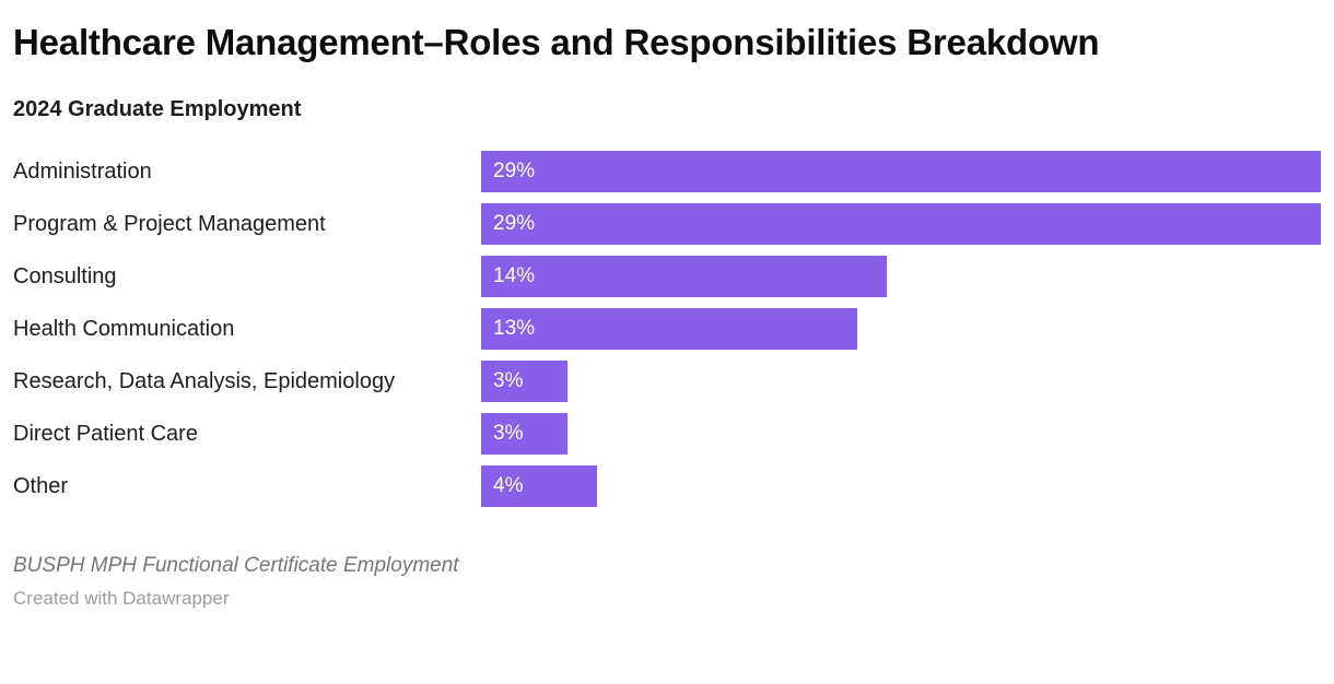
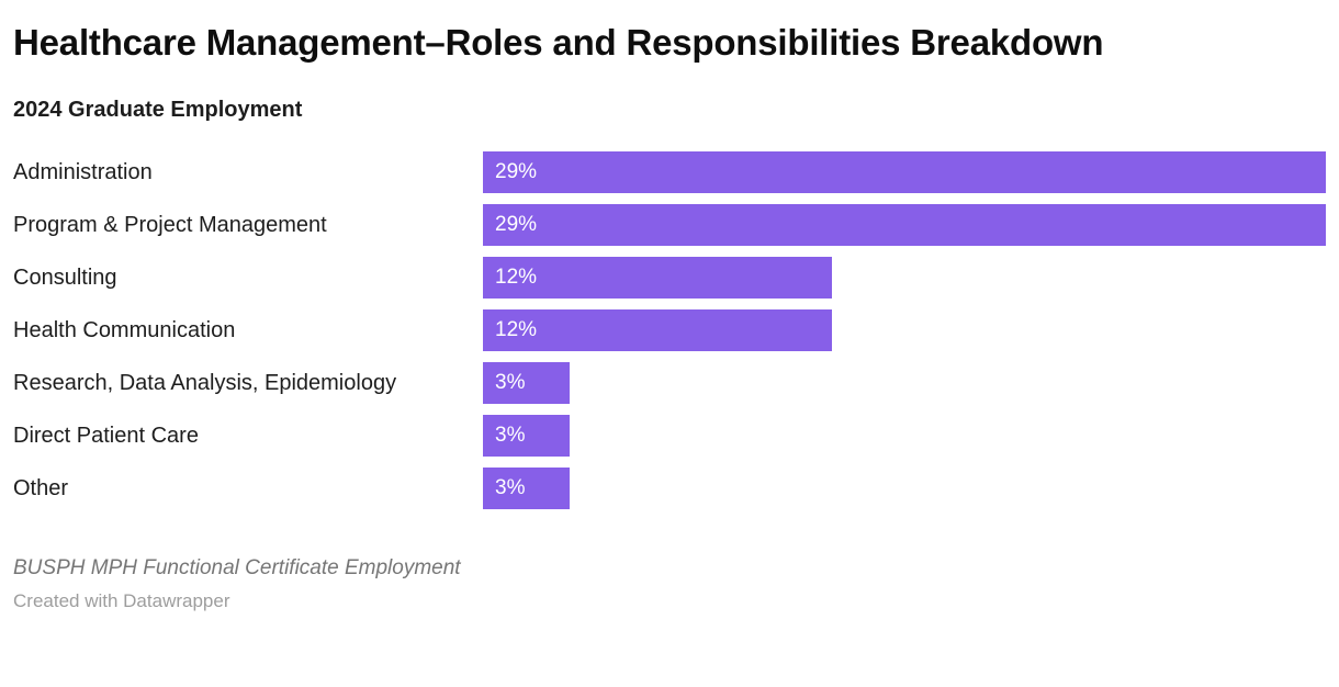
Consulting: 14% -> 12%
Health Communication: 13% -> 12%
Other: 4% -> 3%
